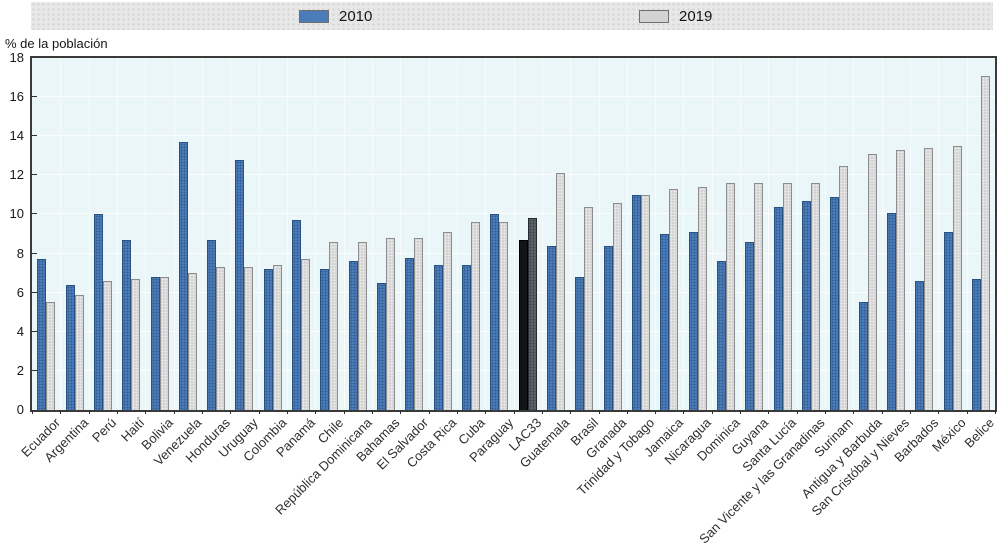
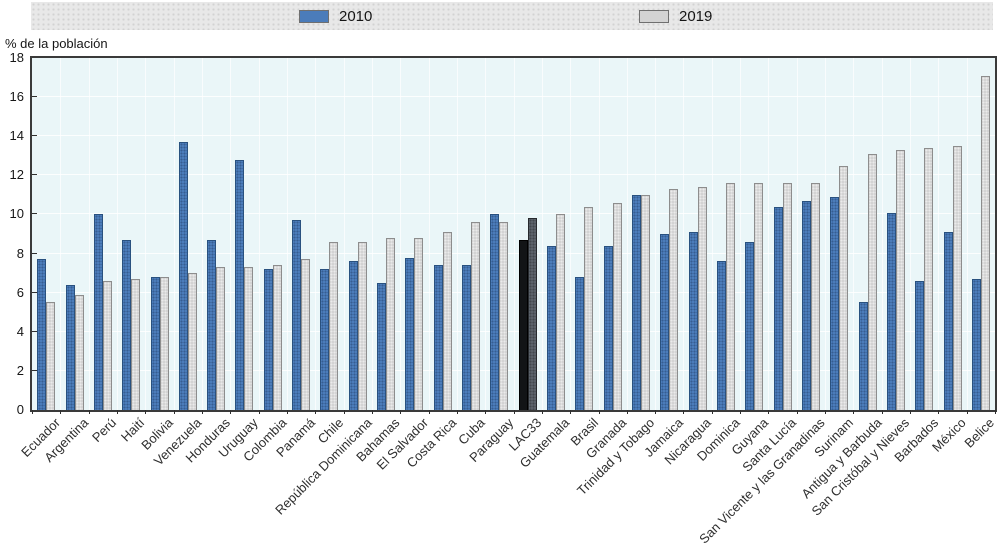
2019/Guatemala: 12.1 -> 10.0
